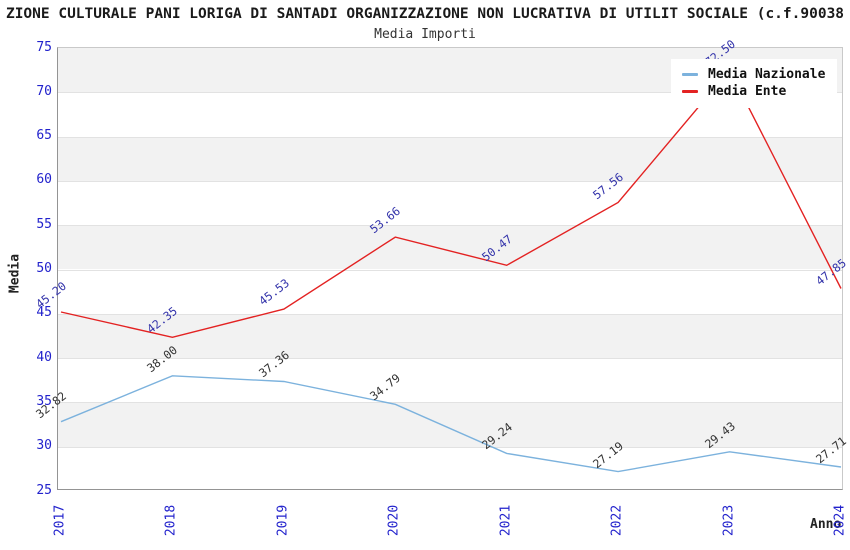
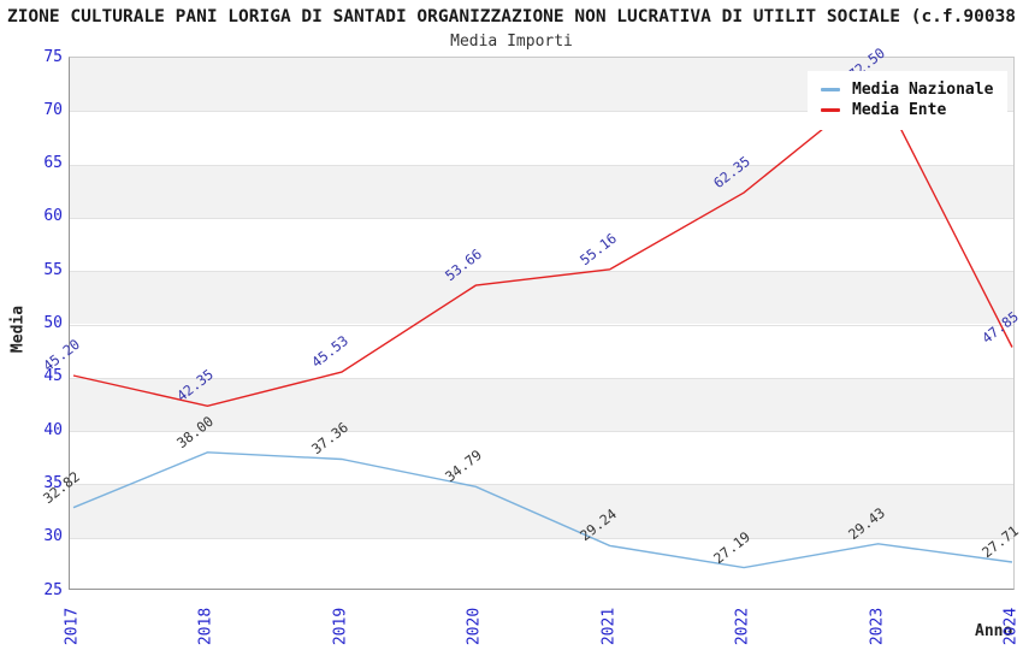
Media Ente/2021: 50.47 -> 55.16
Media Ente/2022: 57.56 -> 62.35
